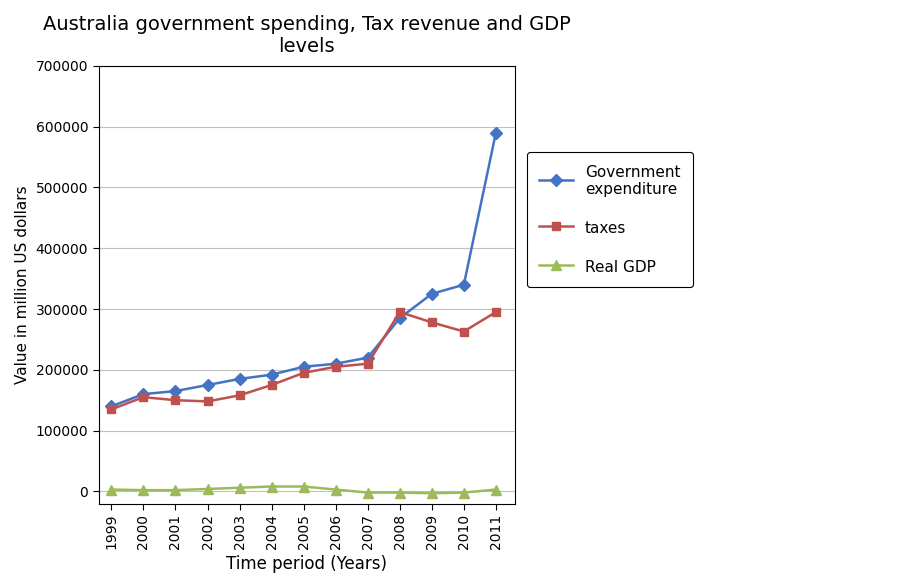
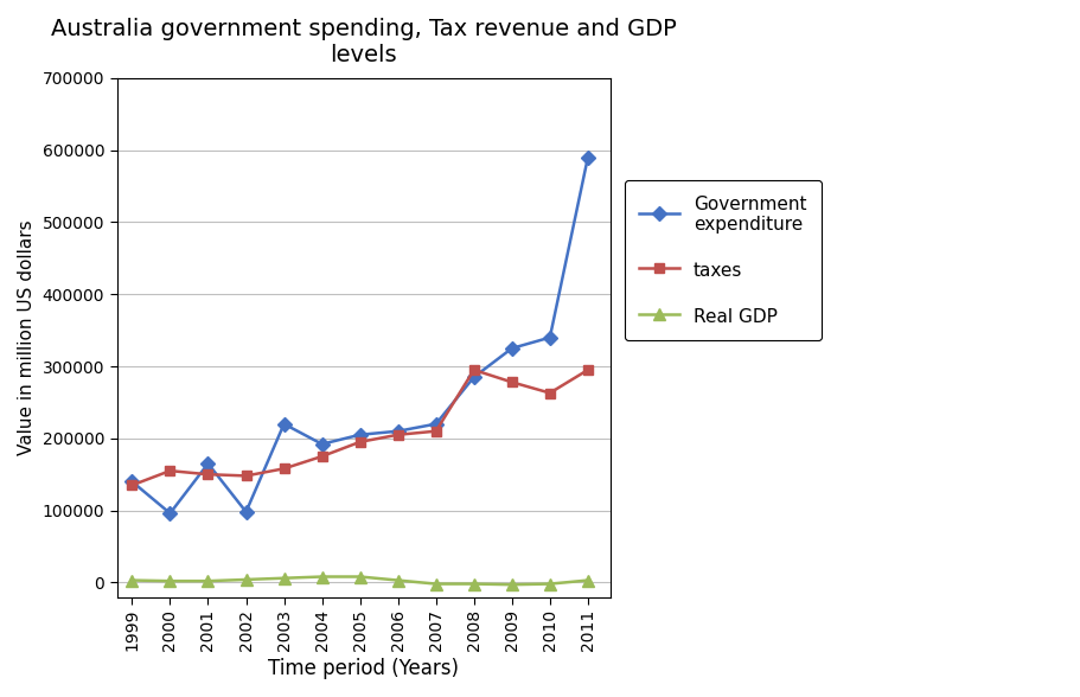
Government expenditure/2000: 160000 -> 96000
Government expenditure/2002: 175000 -> 98000
Government expenditure/2003: 185000 -> 220000
